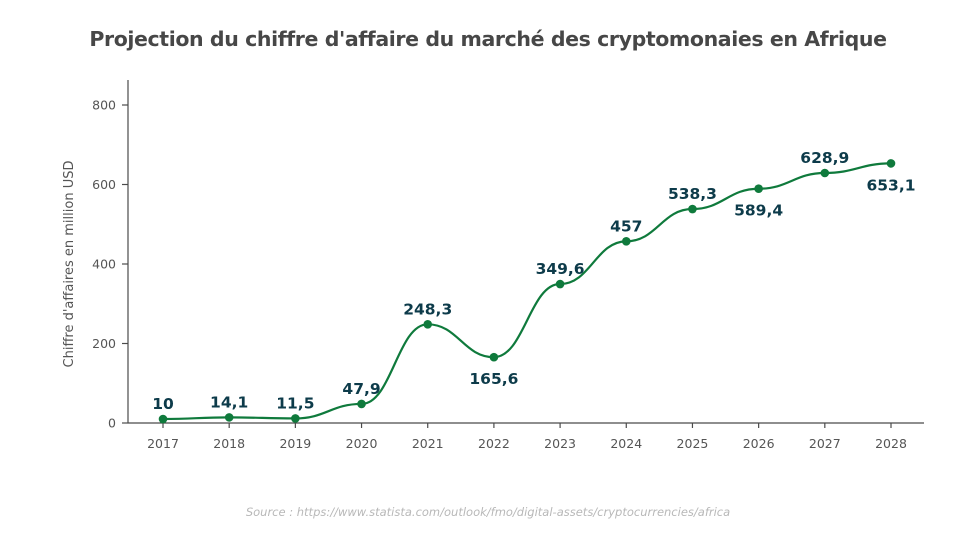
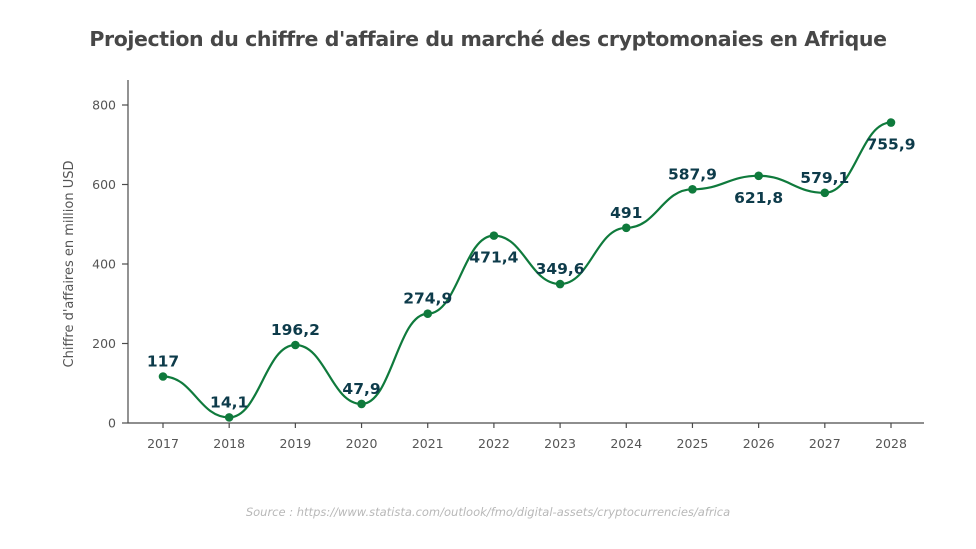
2017: 10 -> 117
2019: 11,5 -> 196,2
2021: 248,3 -> 274,9
2022: 165,6 -> 471,4
2024: 457 -> 491
2025: 538,3 -> 587,9
2026: 589,4 -> 621,8
2027: 628,9 -> 579,1
2028: 653,1 -> 755,9
